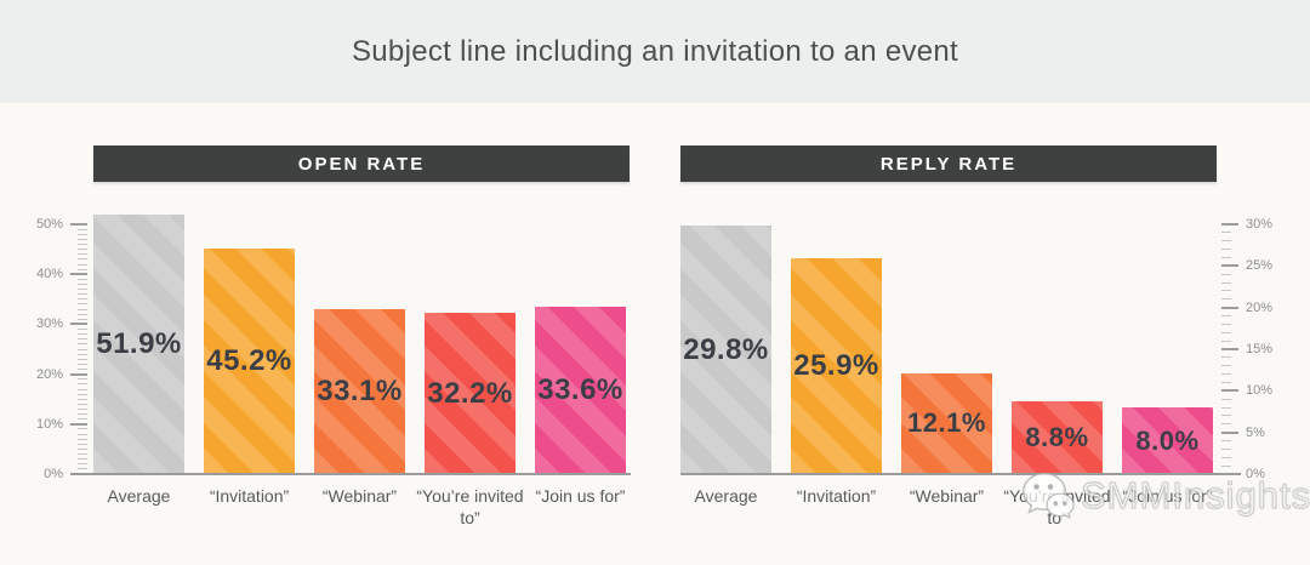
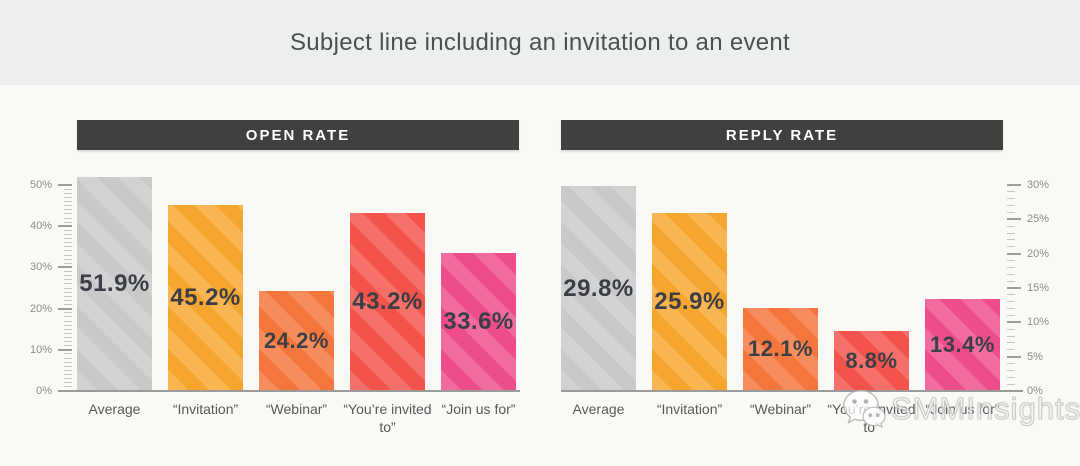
OPEN RATE/“Webinar”: 33.1% -> 24.2%
OPEN RATE/“You’re invited to”: 32.2% -> 43.2%
REPLY RATE/“Join us for”: 8.0% -> 13.4%
